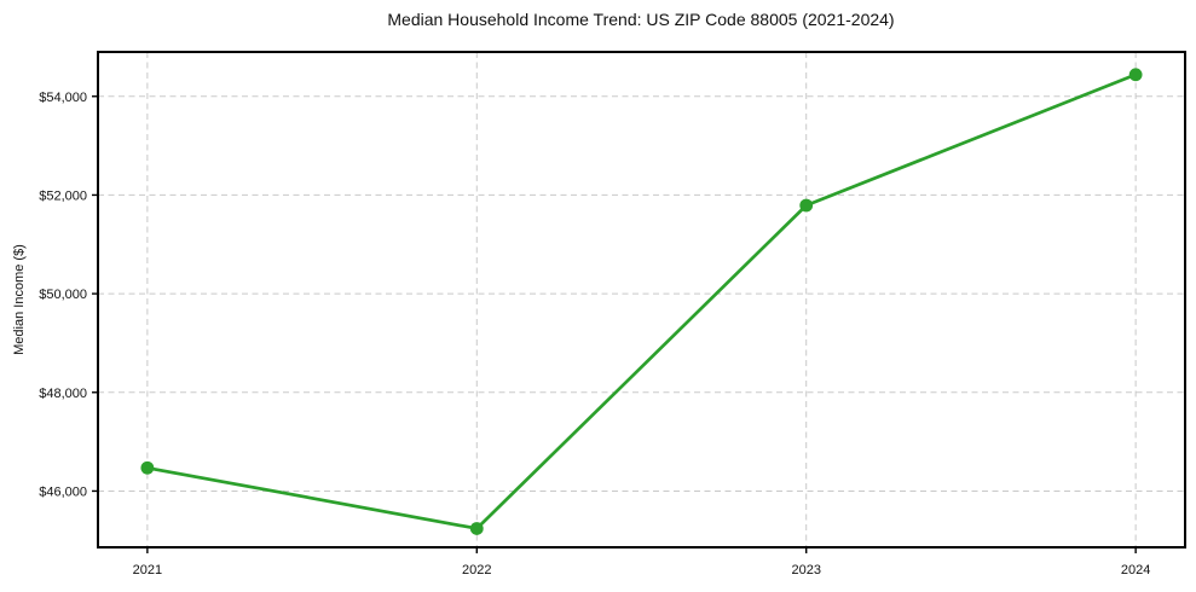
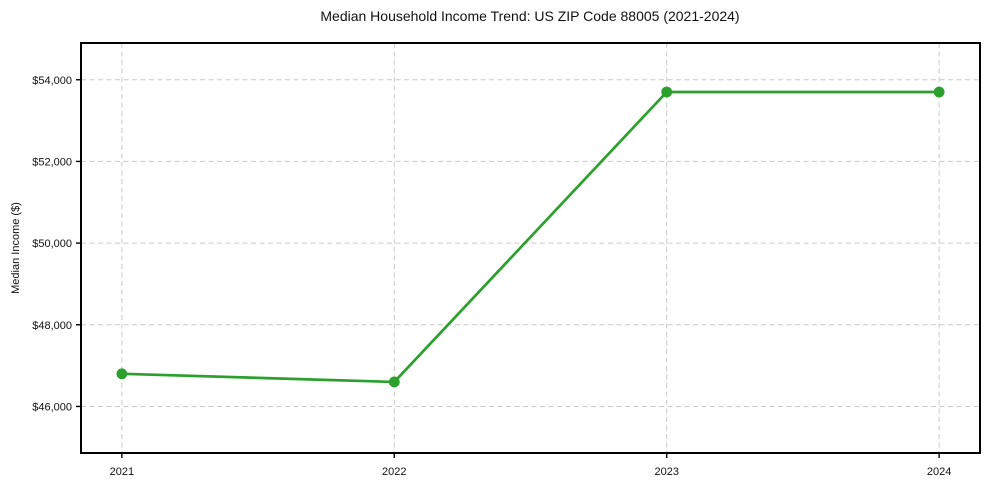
2021: $46500 -> $46800
2022: $45200 -> $46600
2023: $51800 -> $53700
2024: $54400 -> $53700
